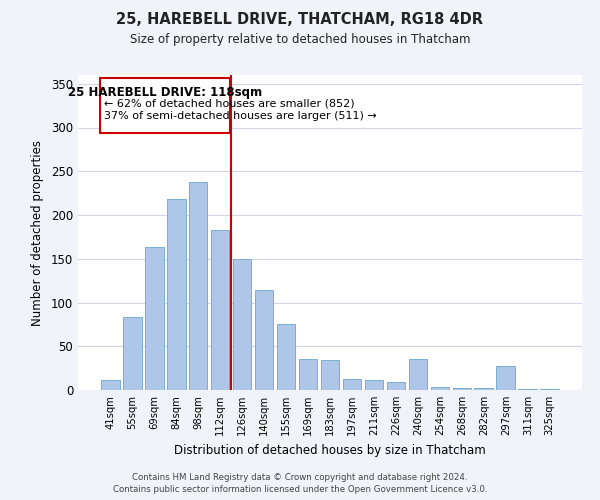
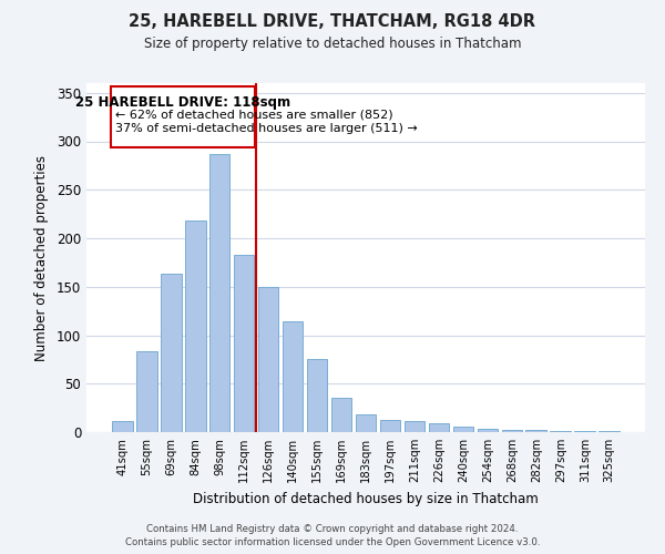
98sqm: 238 -> 287
183sqm: 34 -> 18
240sqm: 36 -> 6
297sqm: 28 -> 1
